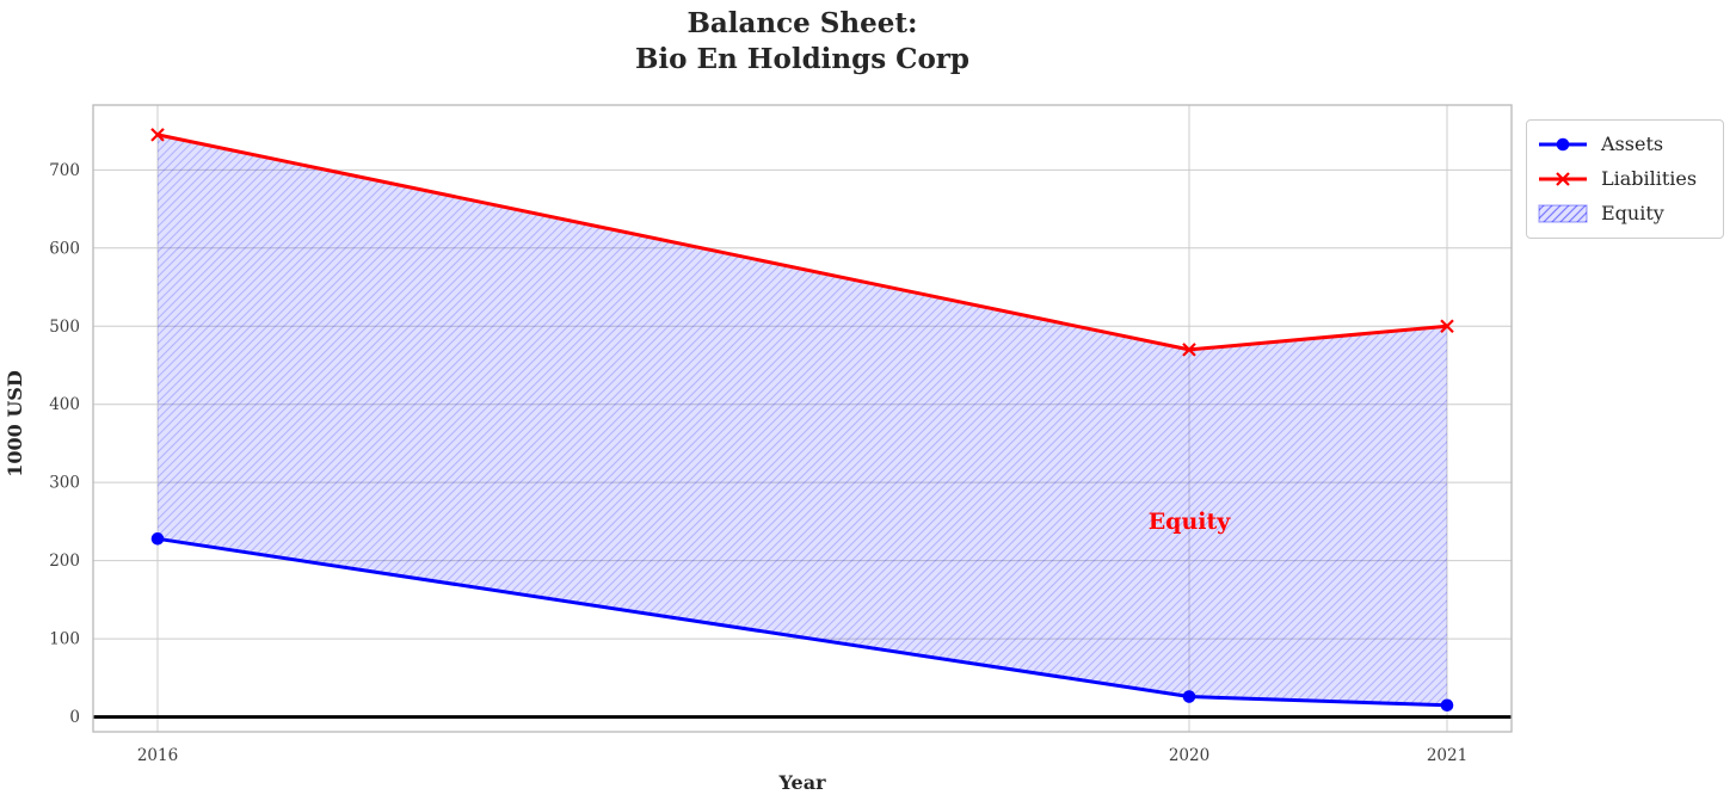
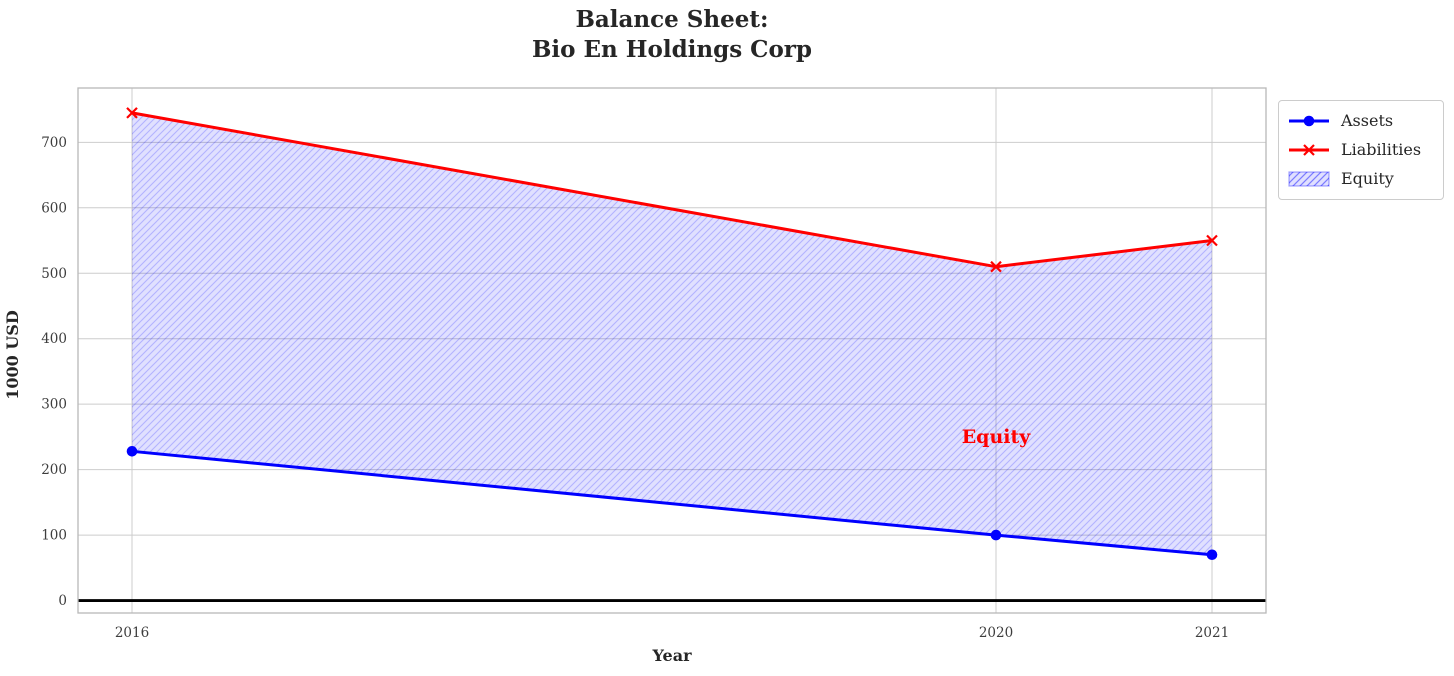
Assets/2020: 30 -> 100
Liabilities/2020: 470 -> 510
Assets/2021: 20 -> 70
Liabilities/2021: 500 -> 550
